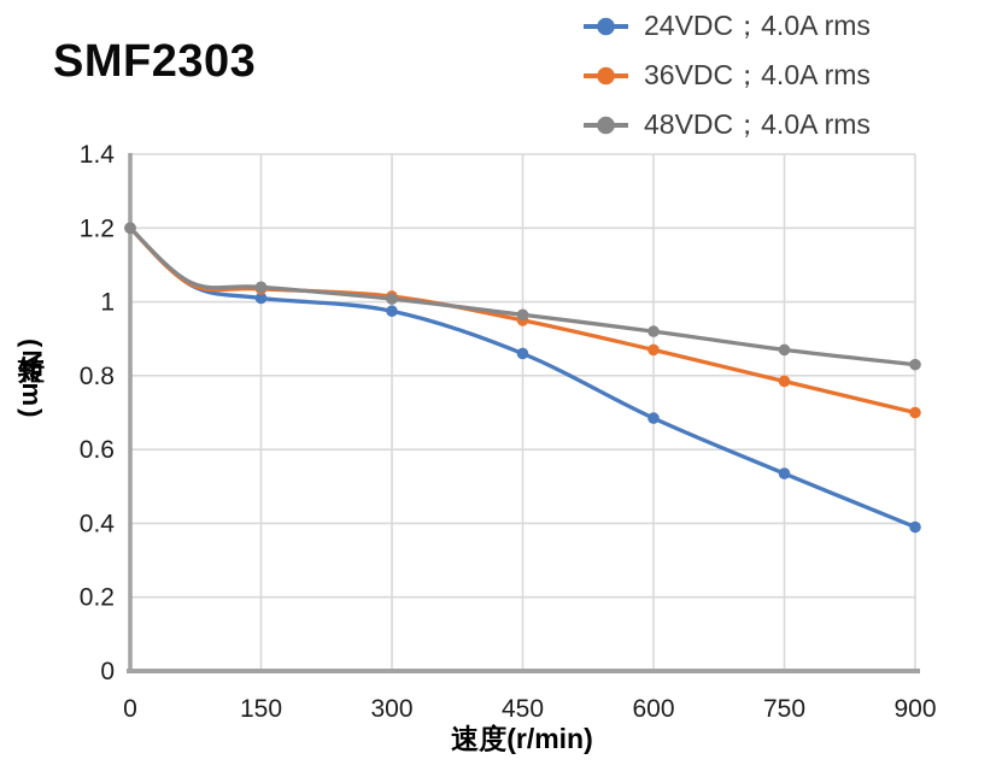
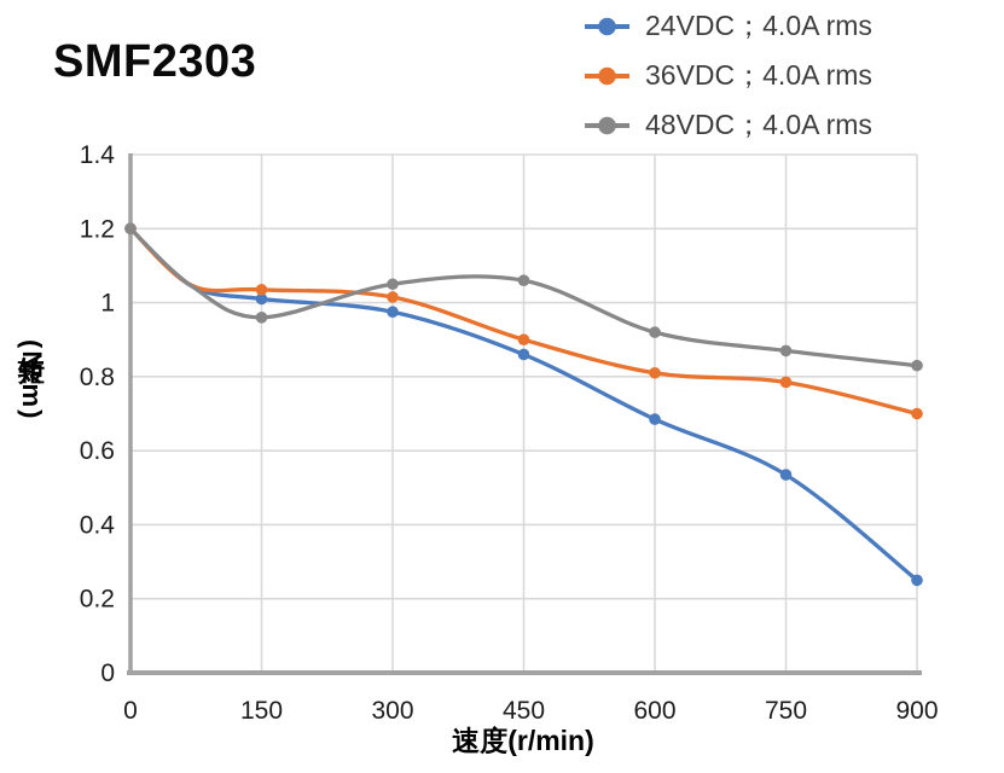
48VDC；4.0A rms/150: 1.04 -> 0.96
48VDC；4.0A rms/300: 1.01 -> 1.05
36VDC；4.0A rms/450: 0.95 -> 0.90
48VDC；4.0A rms/450: 0.96 -> 1.06
36VDC；4.0A rms/600: 0.87 -> 0.81
24VDC；4.0A rms/900: 0.39 -> 0.25
